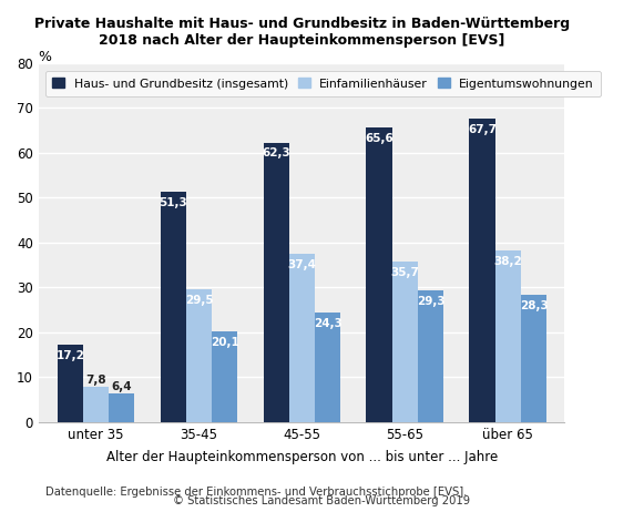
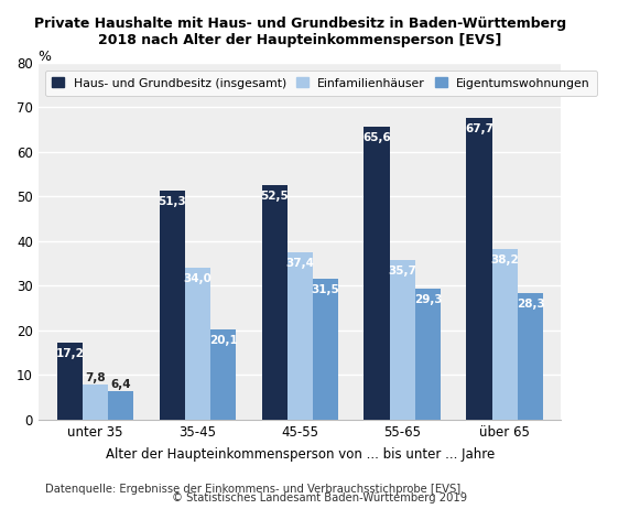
Einfamilienhäuser/35-45: 29,5 -> 34,0
Haus- und Grundbesitz (insgesamt)/45-55: 62,3 -> 52,5
Eigentumswohnungen/45-55: 24,3 -> 31,5
